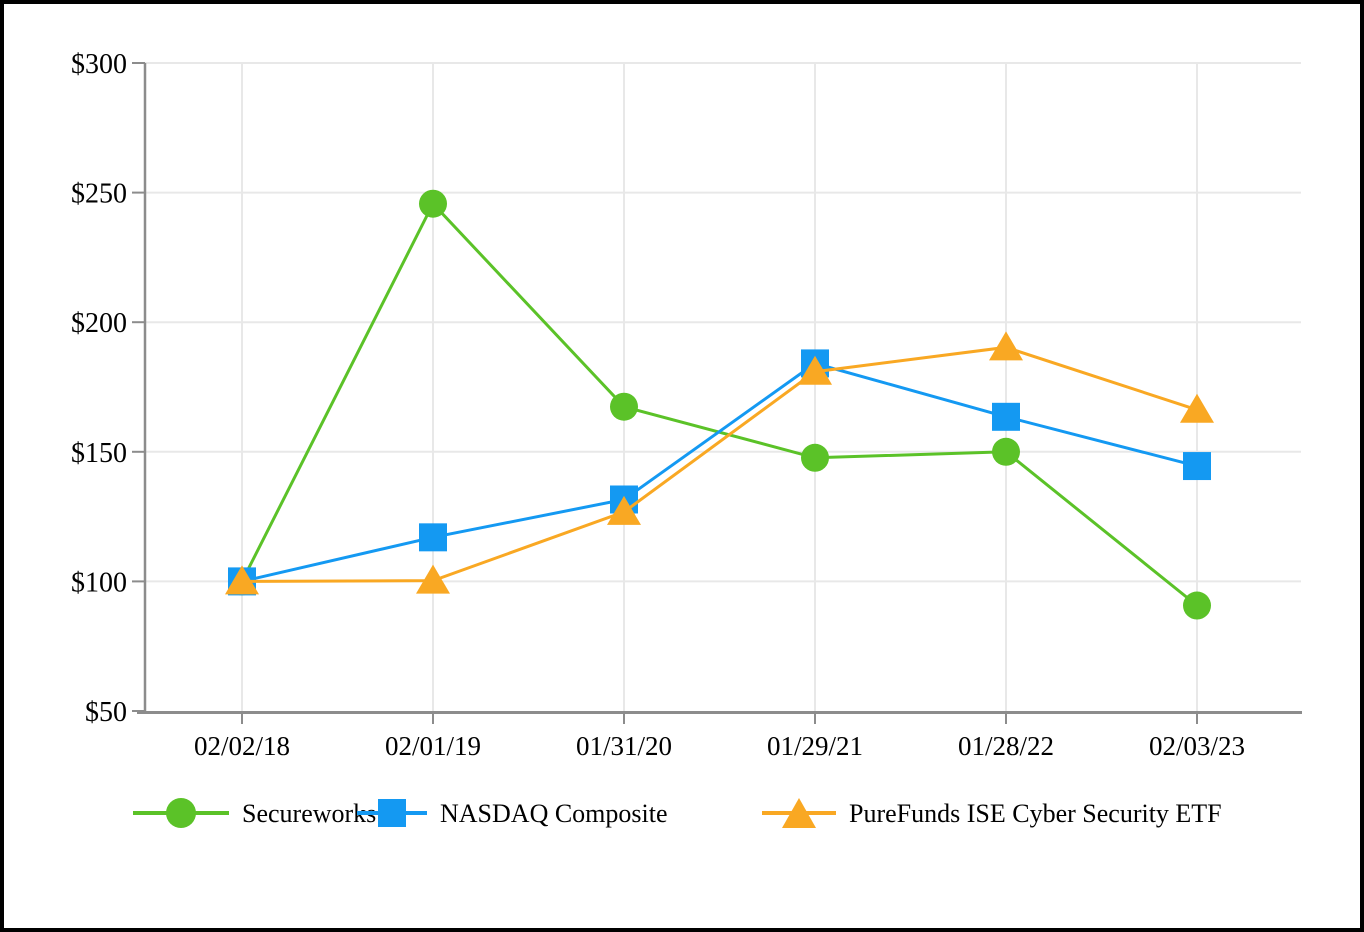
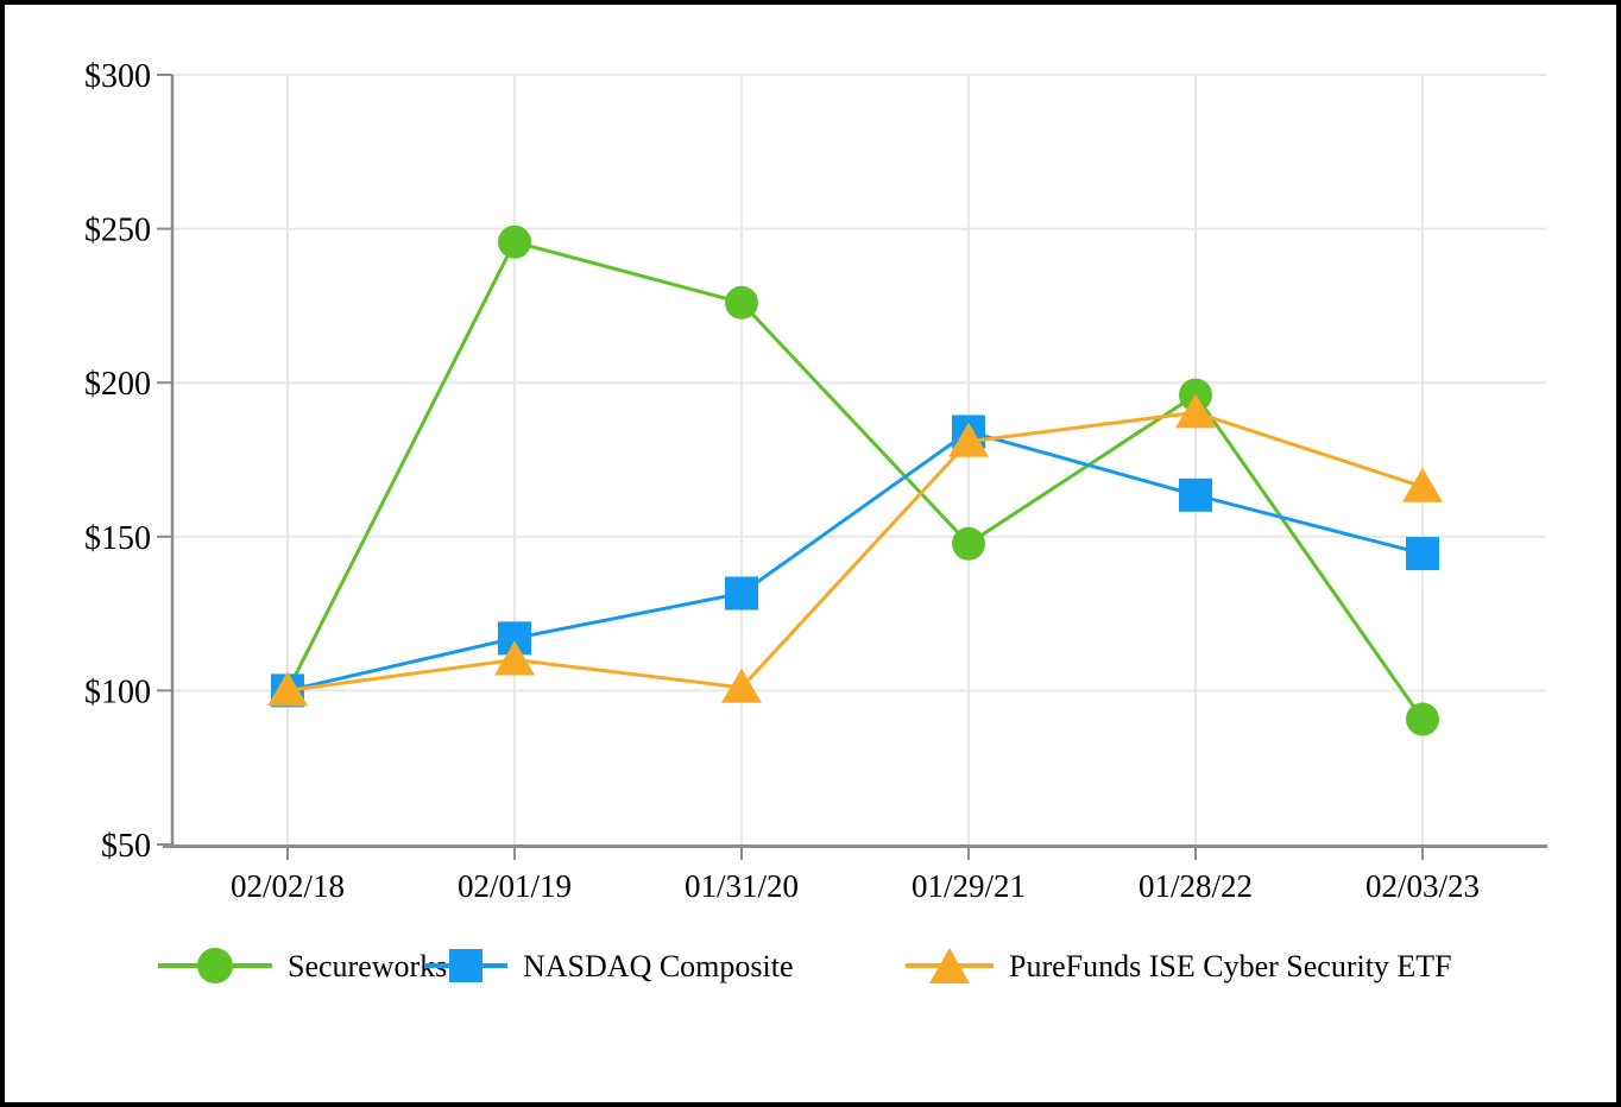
PureFunds ISE Cyber Security ETF/02/01/19: $100 -> $110
Secureworks/01/31/20: $167 -> $226
PureFunds ISE Cyber Security ETF/01/31/20: $127 -> $101
Secureworks/01/28/22: $150 -> $196
